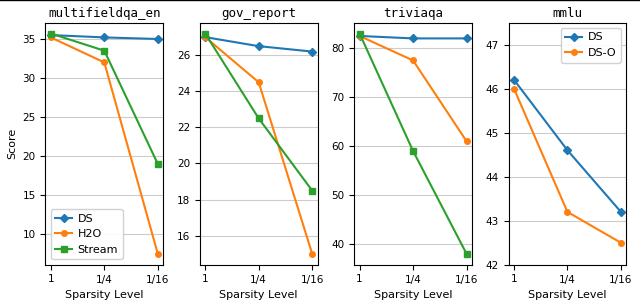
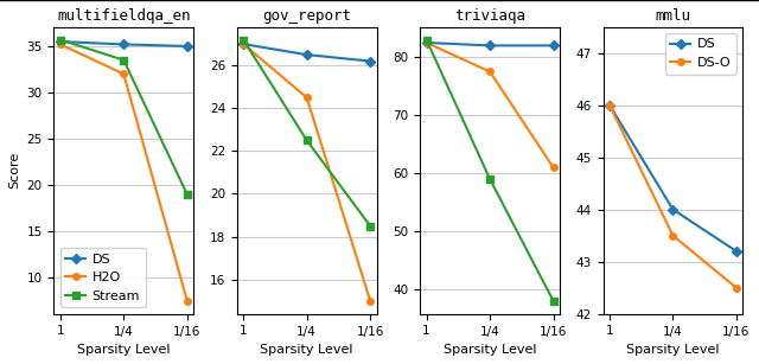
mmlu/DS/1: 46.2 -> 46.0
mmlu/DS/1/4: 44.6 -> 44.0
mmlu/DS-O/1/4: 43.2 -> 43.5
